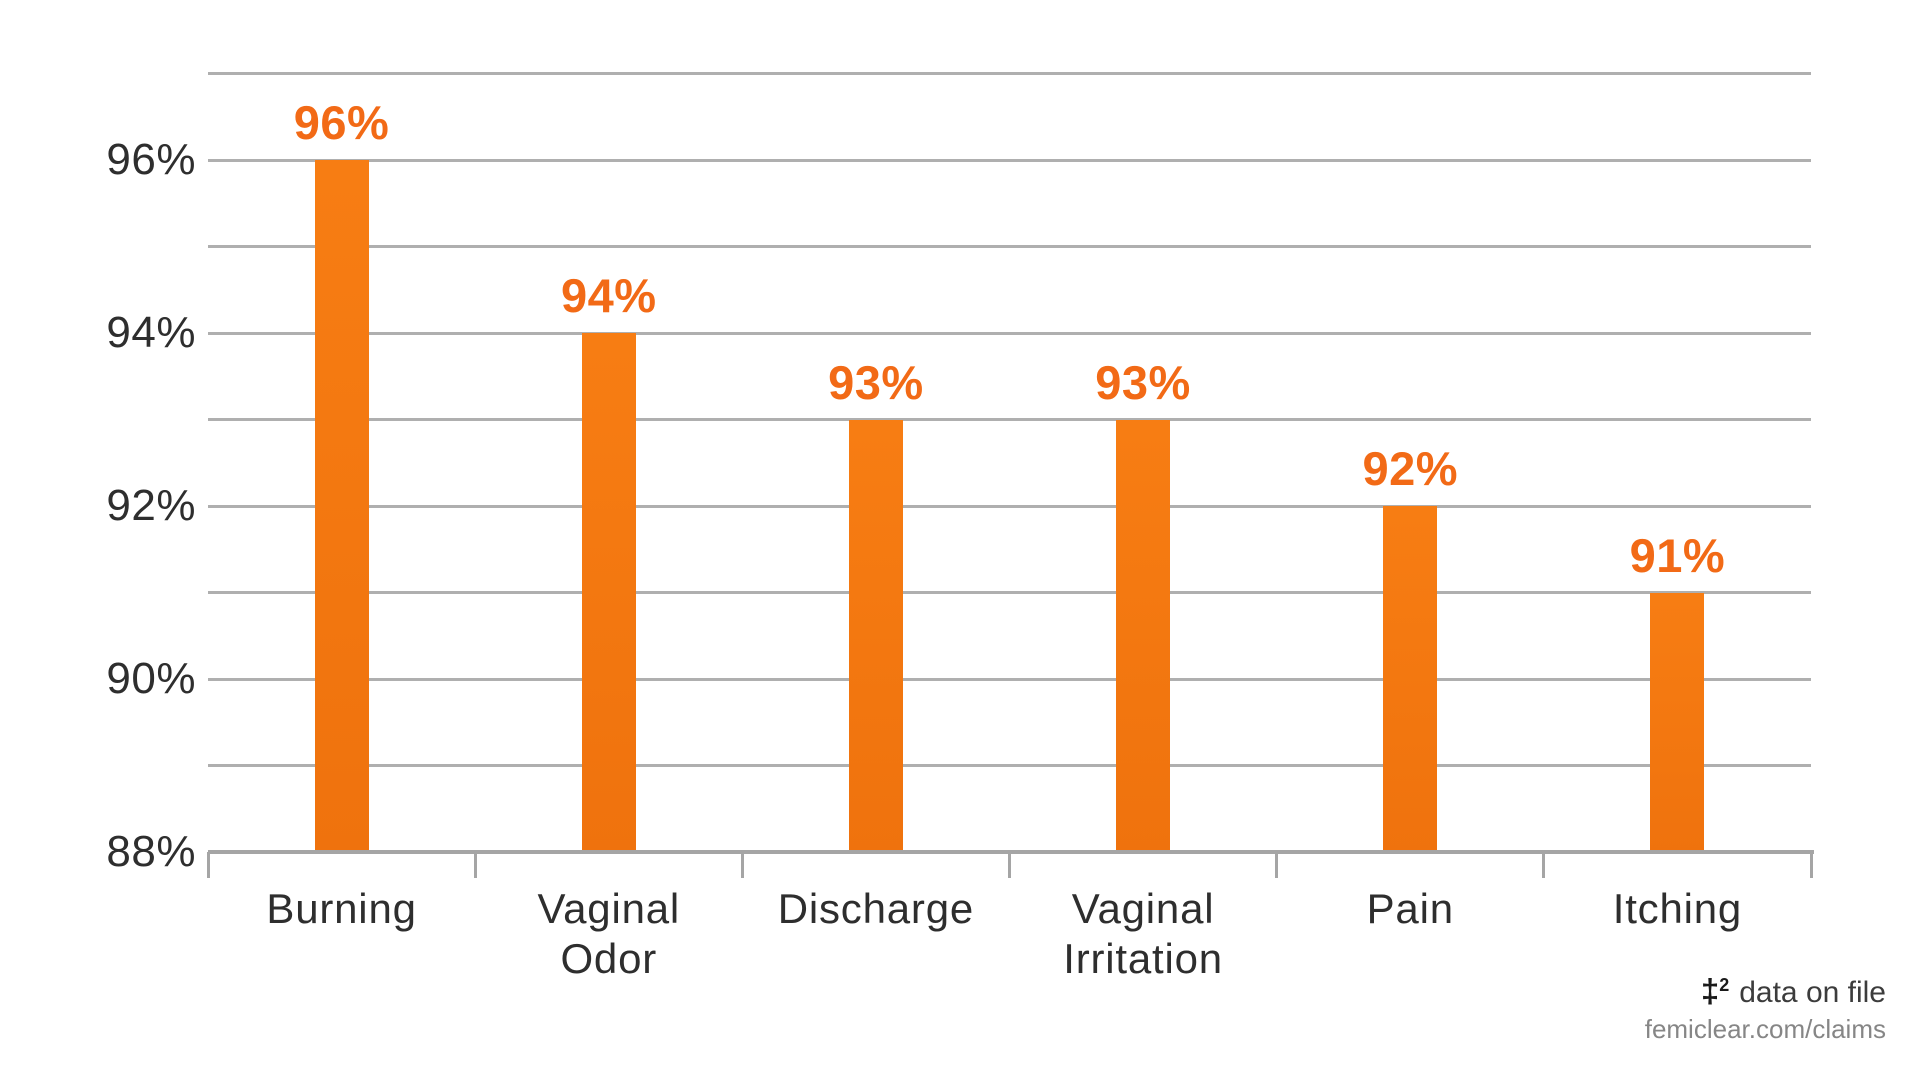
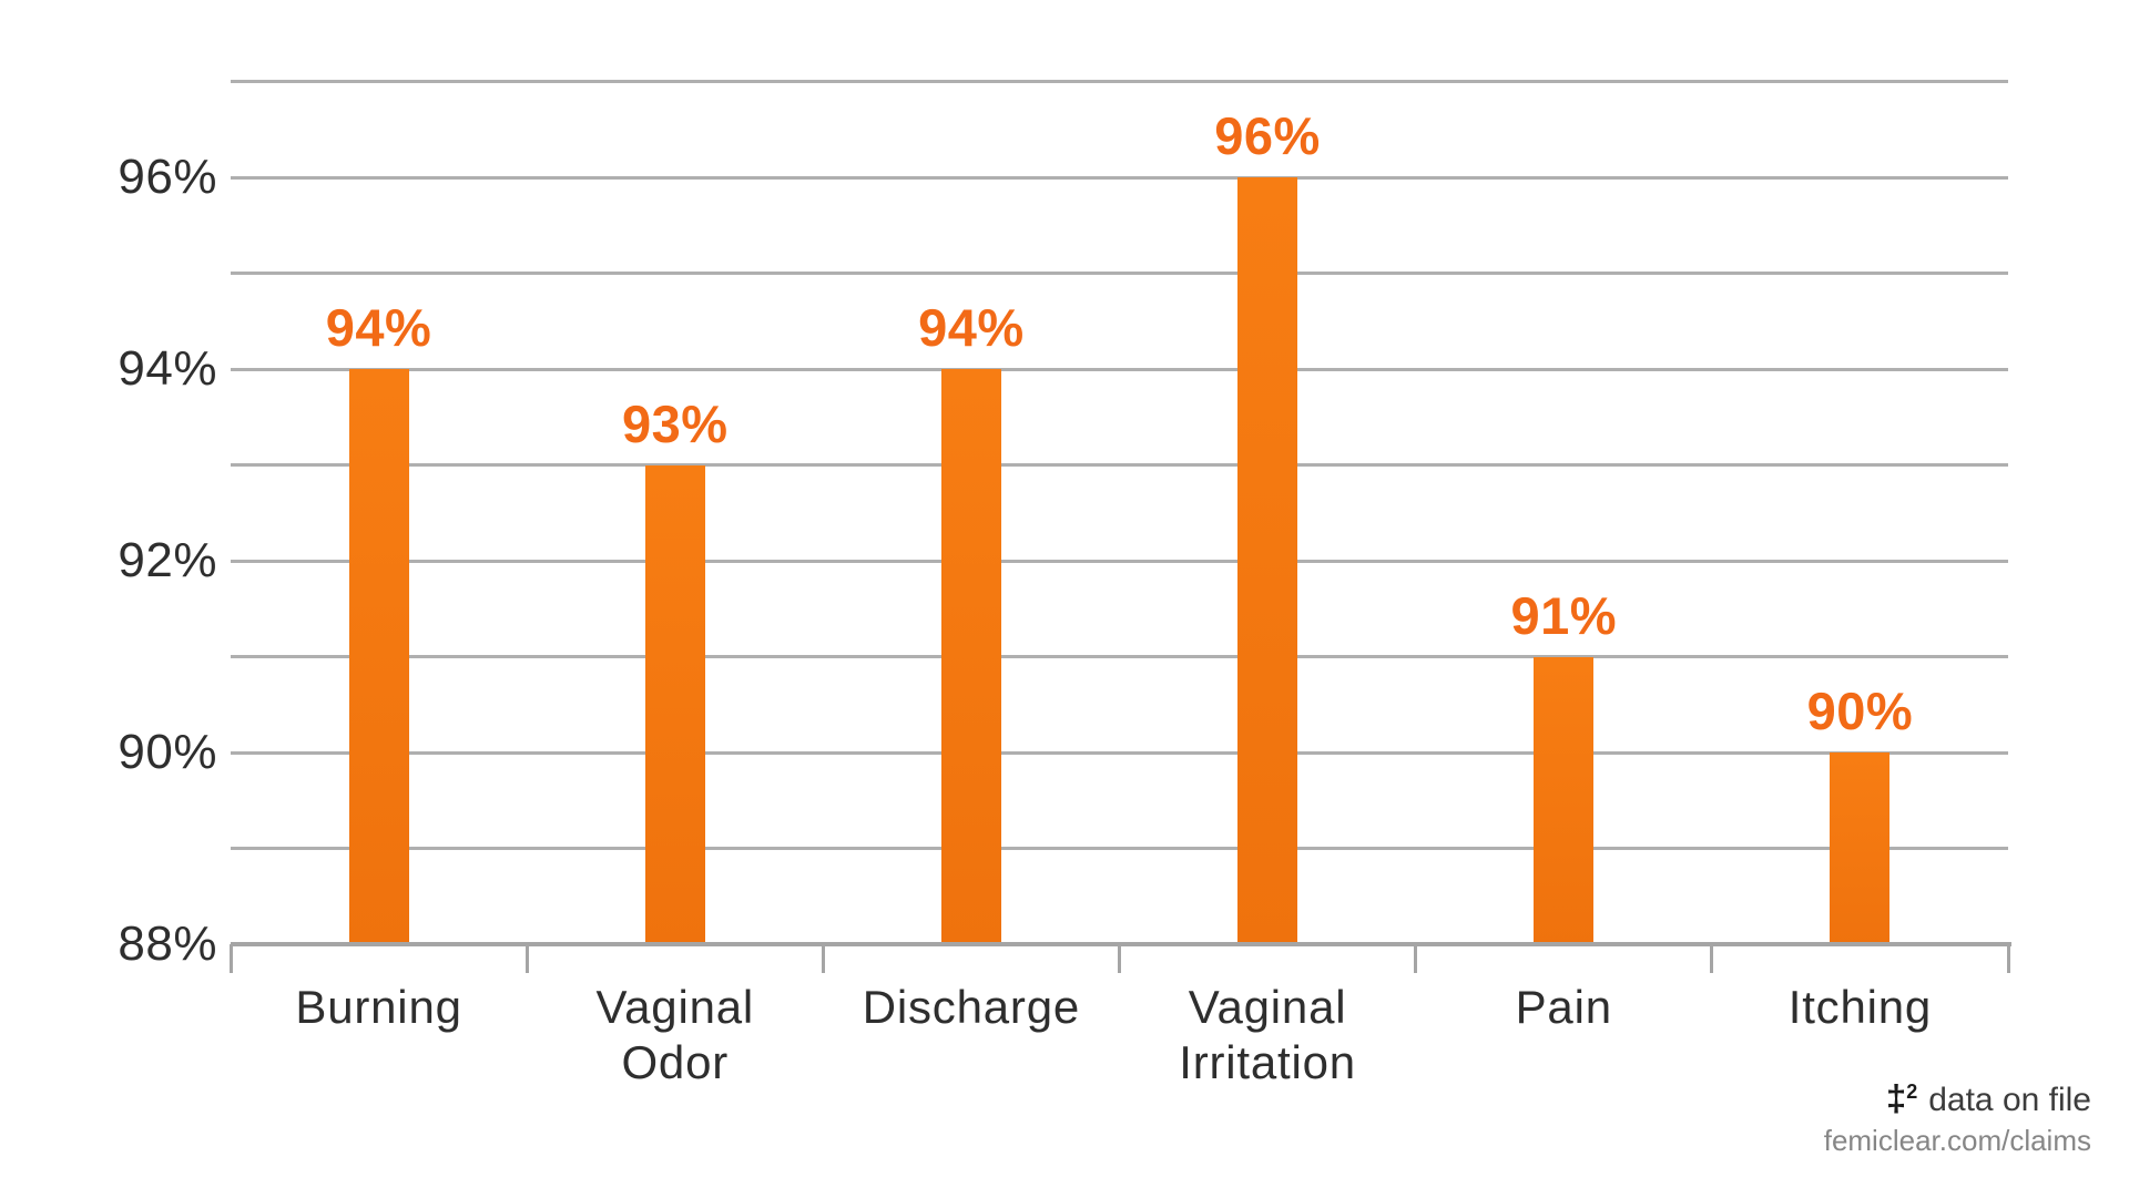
Burning: 96% -> 94%
Vaginal Odor: 94% -> 93%
Discharge: 93% -> 94%
Vaginal Irritation: 93% -> 96%
Pain: 92% -> 91%
Itching: 91% -> 90%
